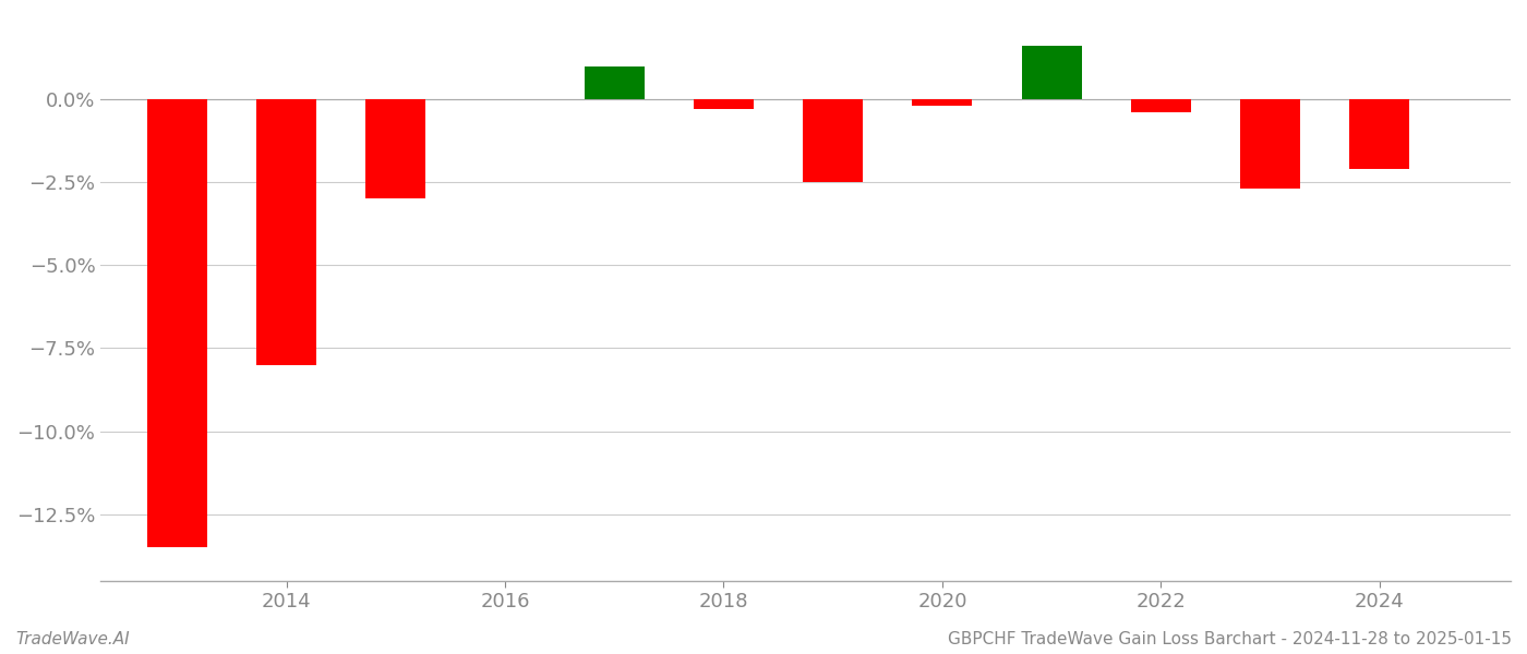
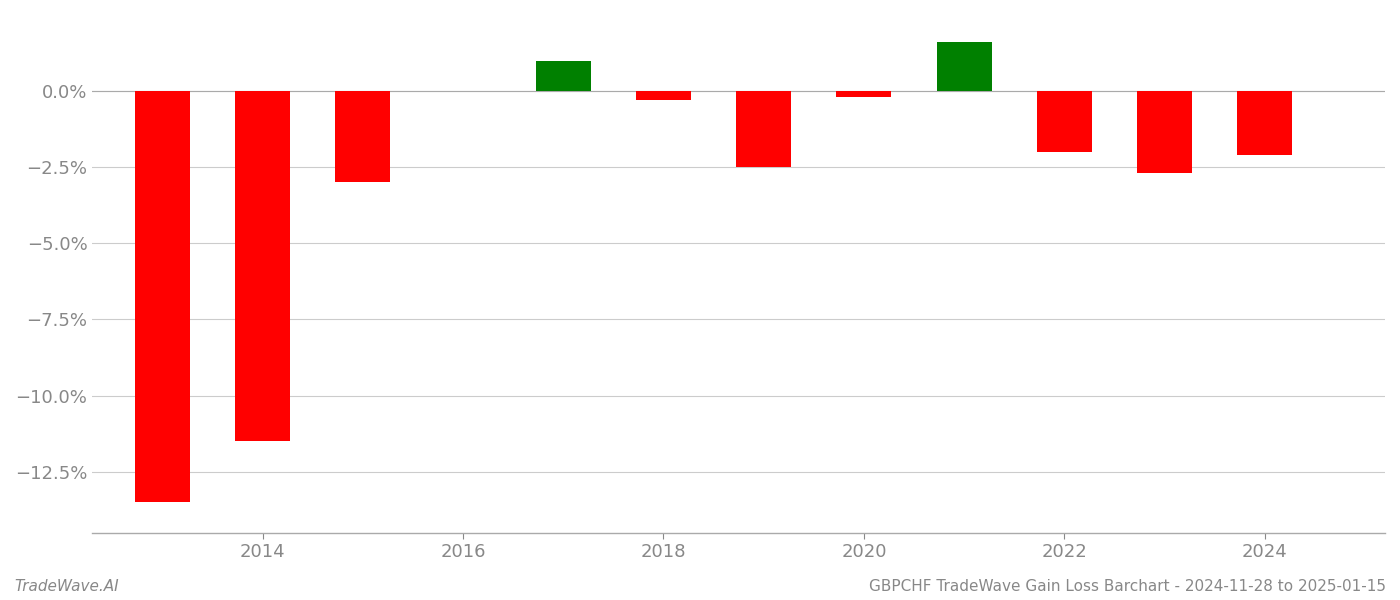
2014: -8.0% -> -11.5%
2022: -0.4% -> -2.0%
